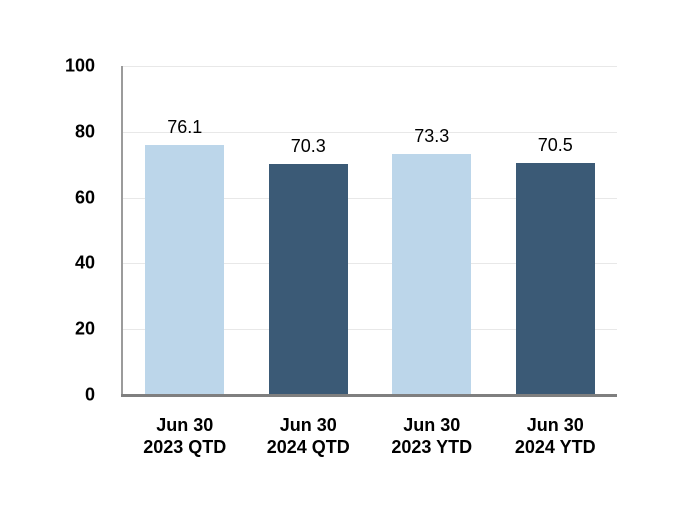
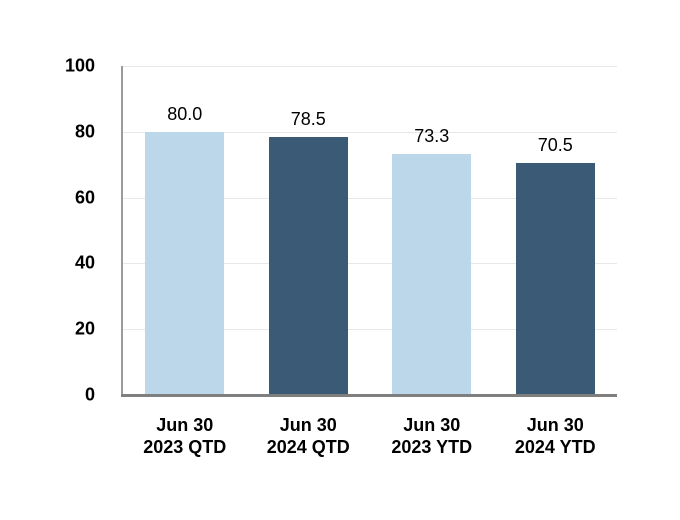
Jun 30 2023 QTD: 76.1 -> 80.0
Jun 30 2024 QTD: 70.3 -> 78.5
